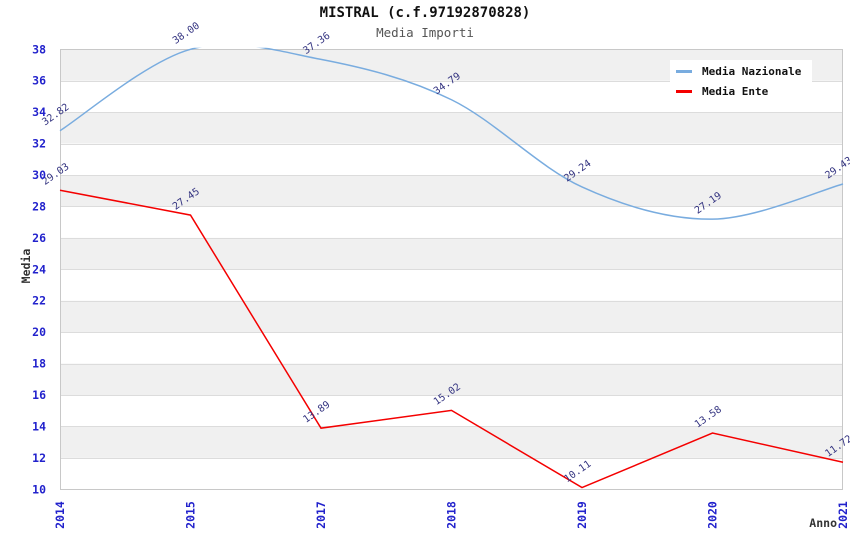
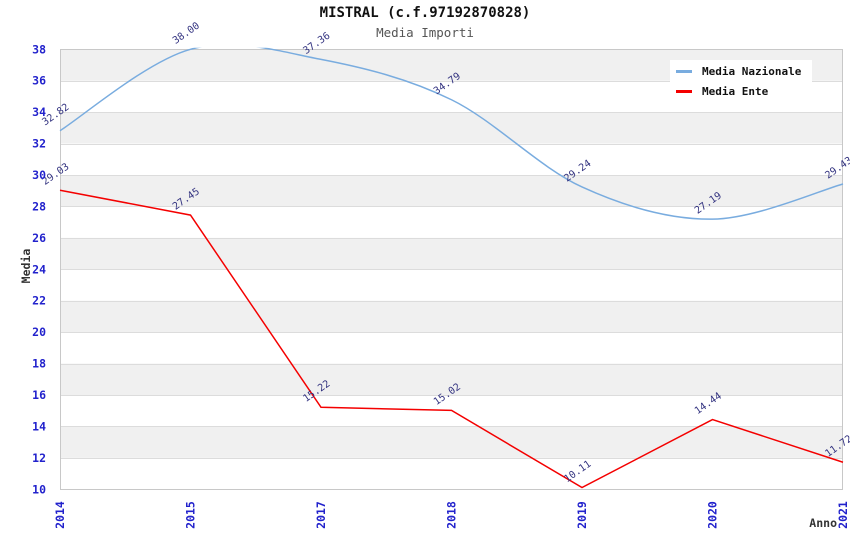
Media Ente/2017: 13.89 -> 15.22
Media Ente/2020: 13.58 -> 14.44
